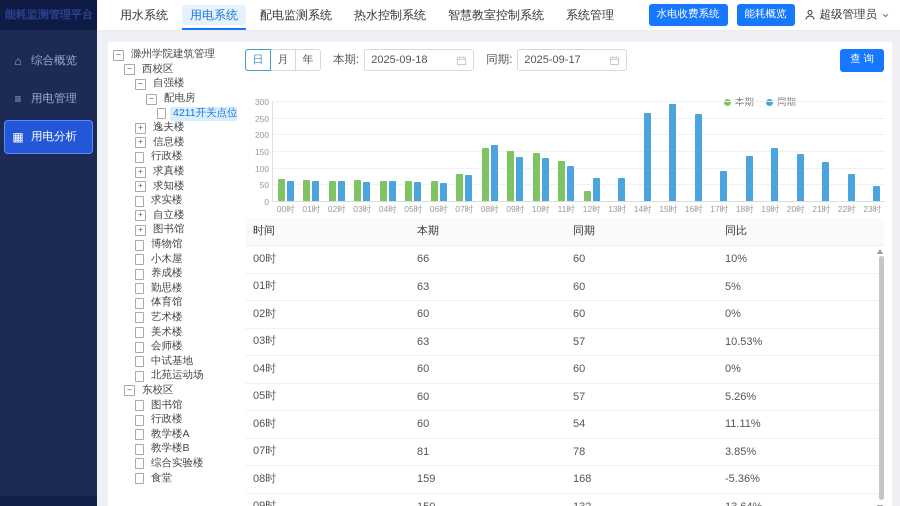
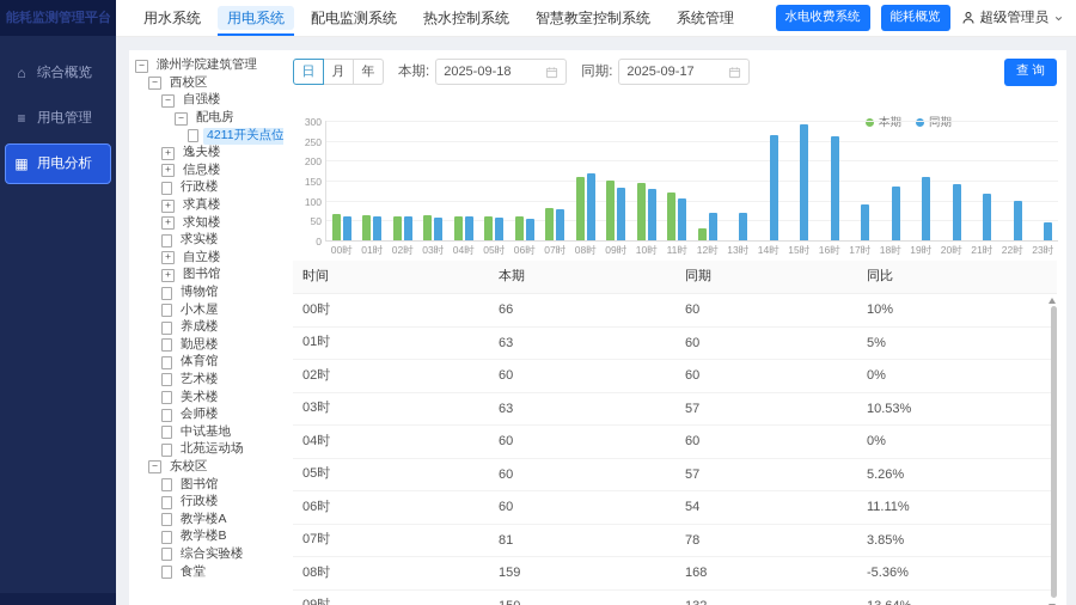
同期/22时: 80 -> 100
